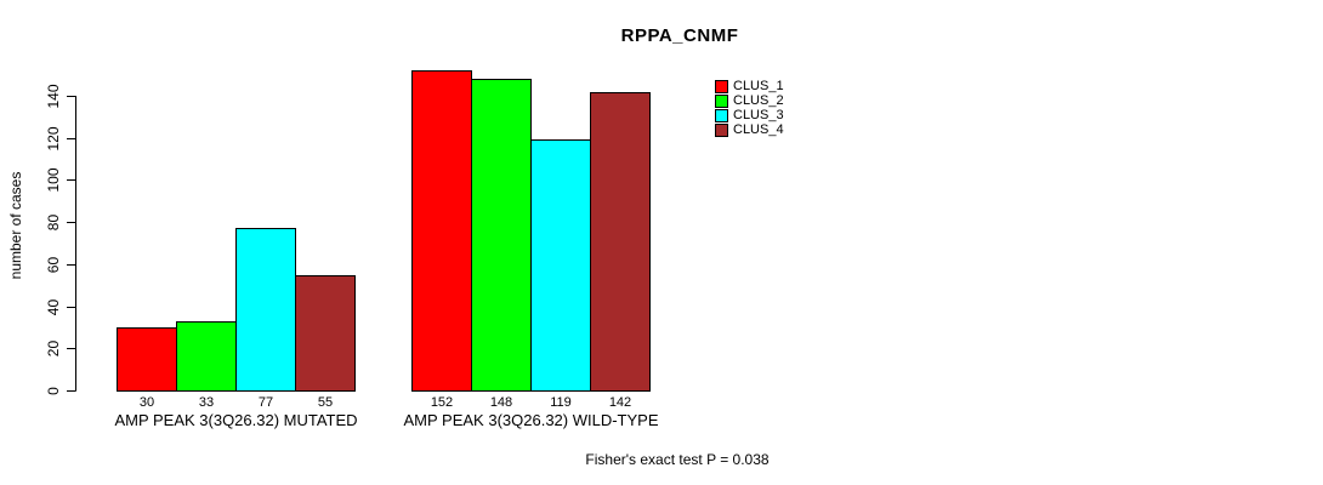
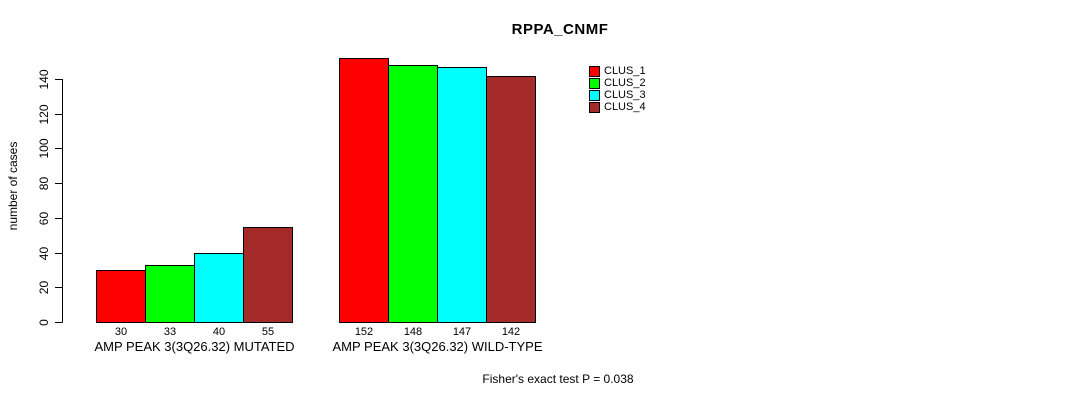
CLUS_3/AMP PEAK 3(3Q26.32) MUTATED: 77 -> 40
CLUS_3/AMP PEAK 3(3Q26.32) WILD-TYPE: 119 -> 147
